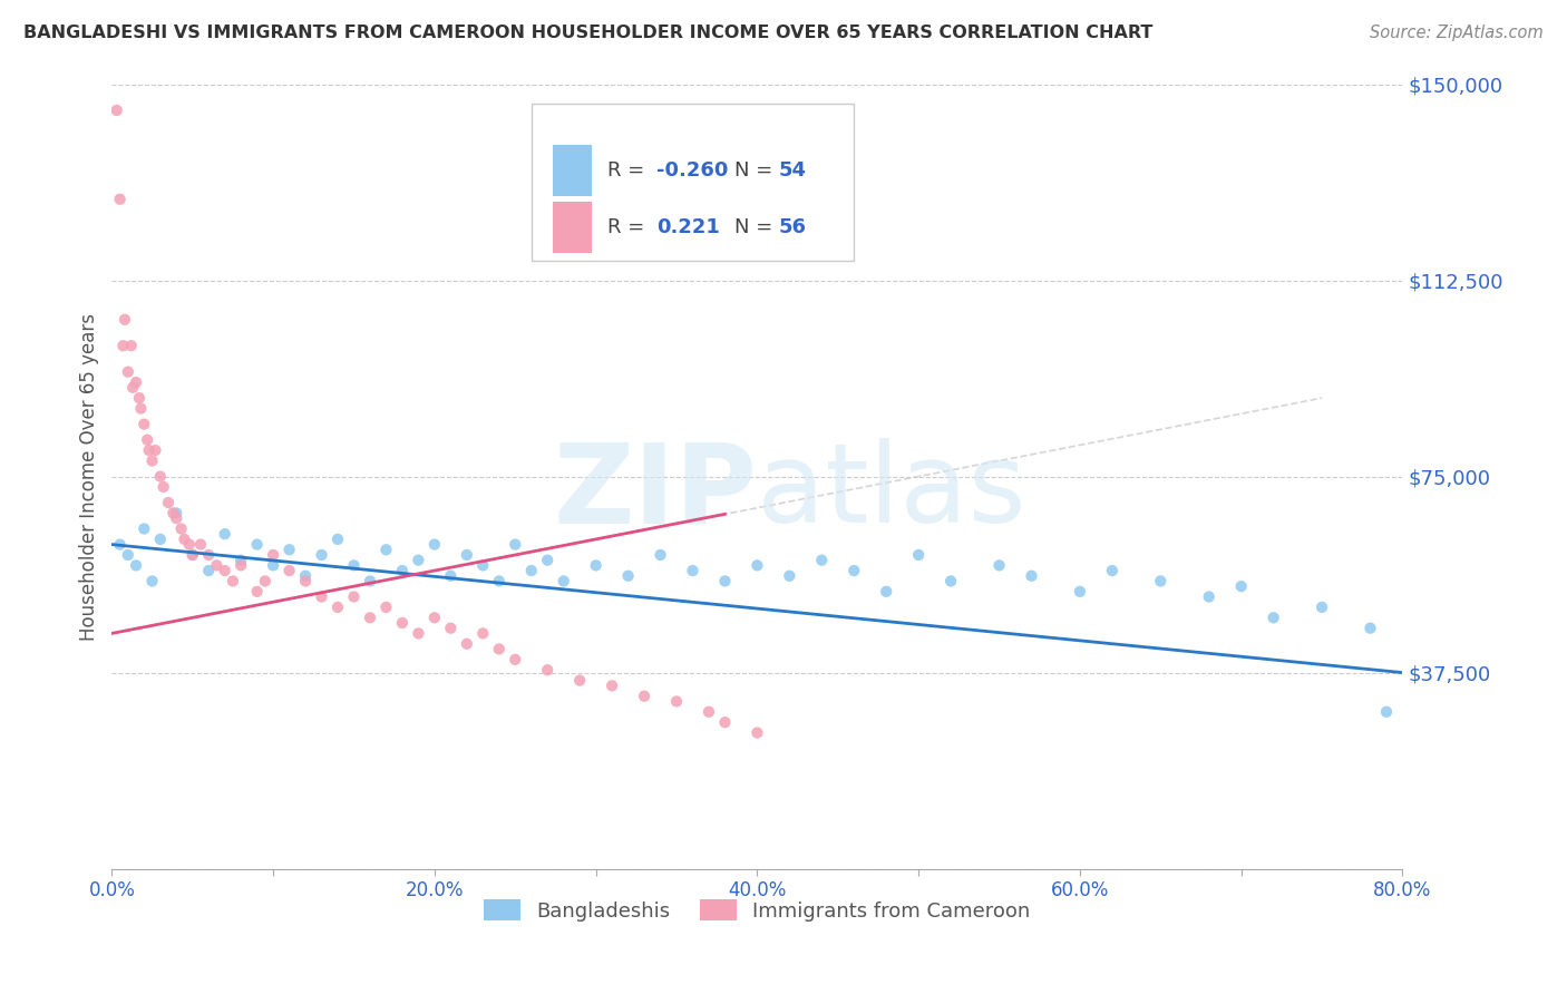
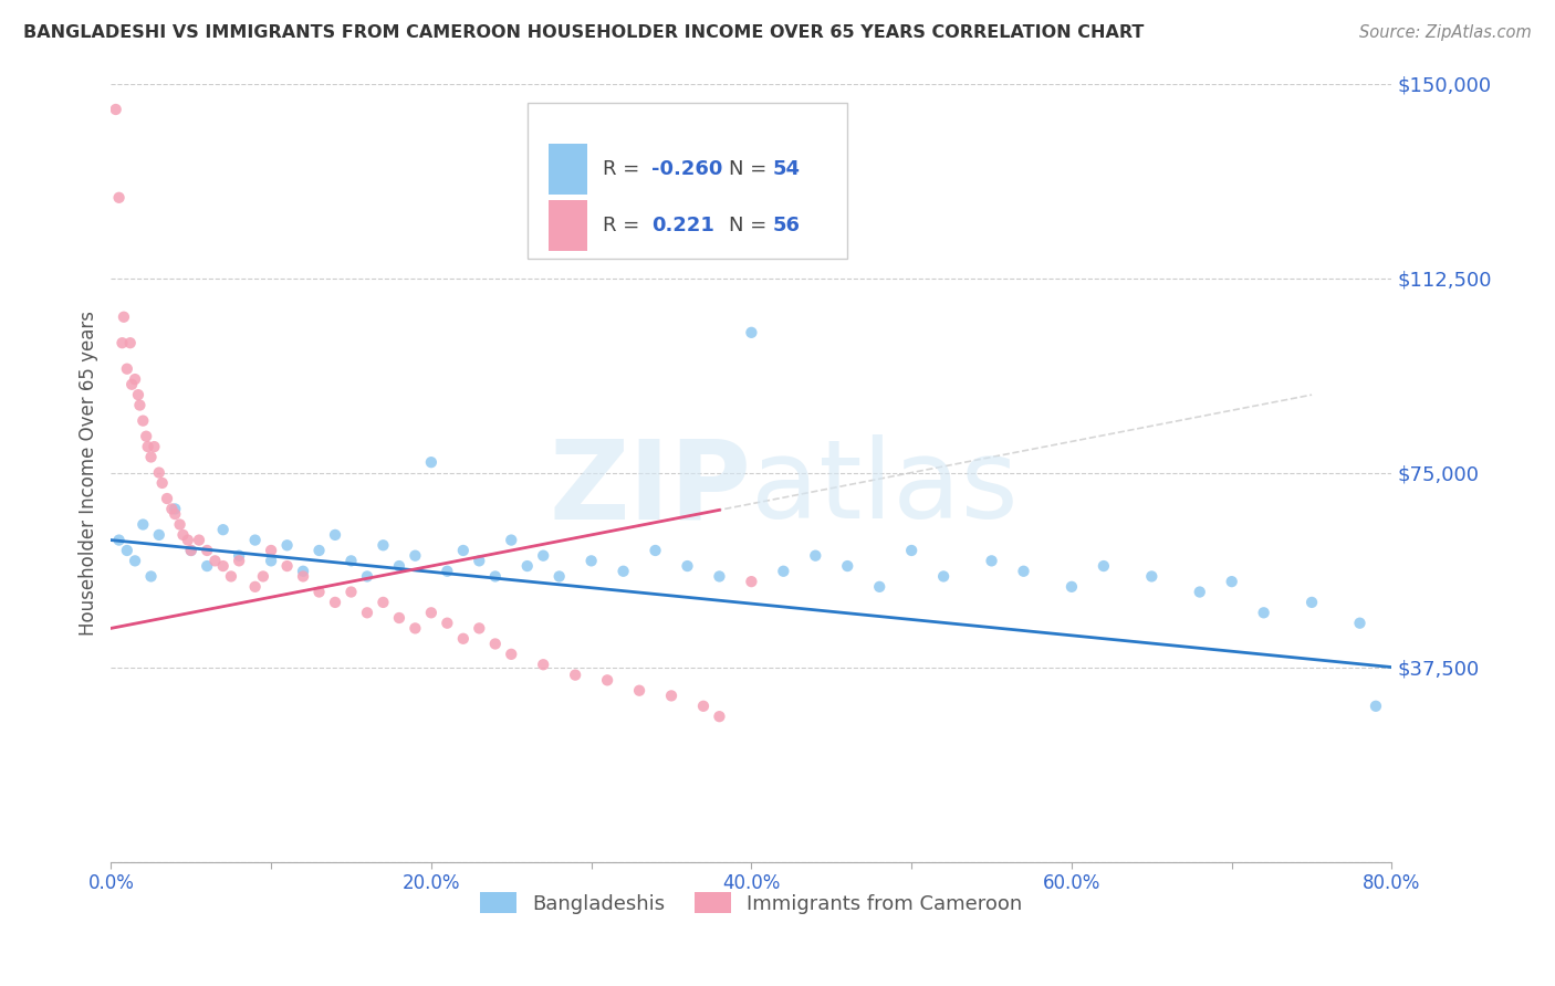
Bangladeshis/20.0%: $62,000 -> $77,000
Bangladeshis/40.0%: $58,000 -> $102,000
Immigrants from Cameroon/40.0%: $26,000 -> $54,000
